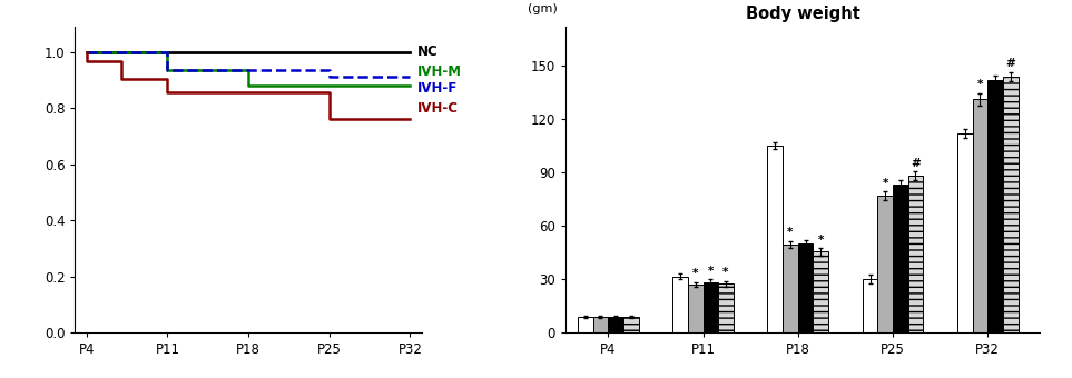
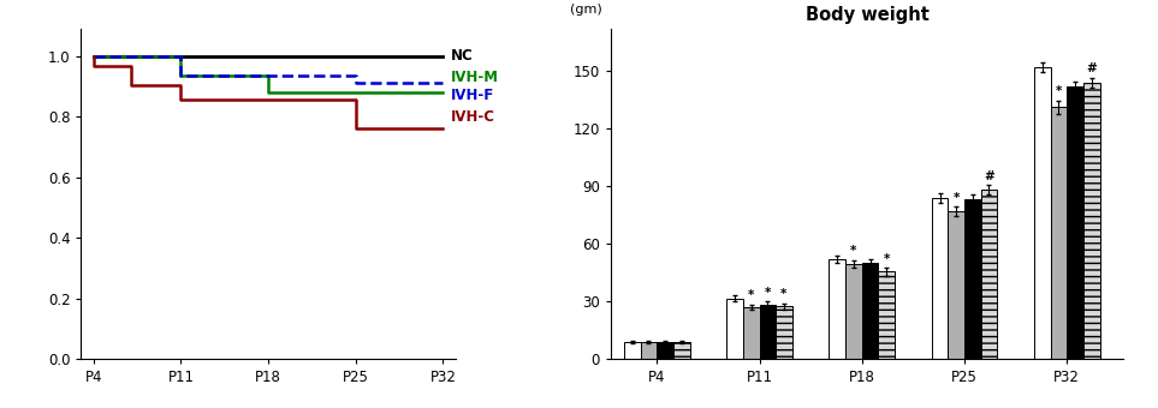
Body weight/NC/P18: 105 -> 52
Body weight/NC/P25: 30 -> 84
Body weight/NC/P32: 112 -> 152
